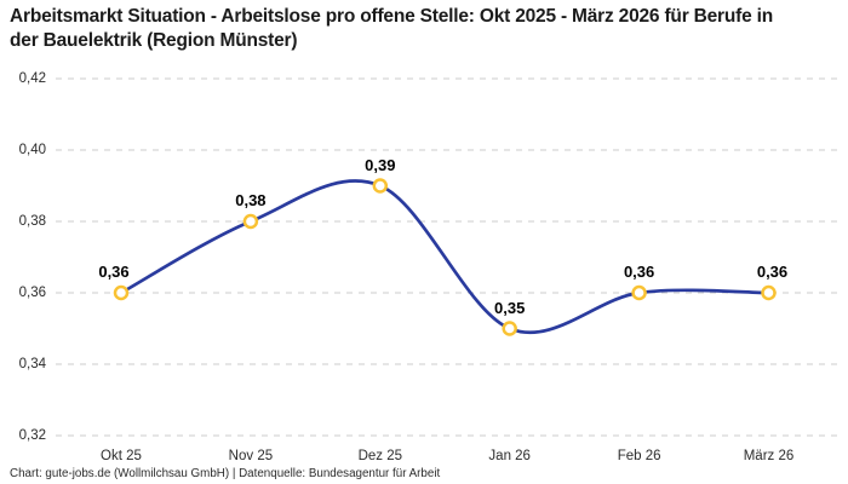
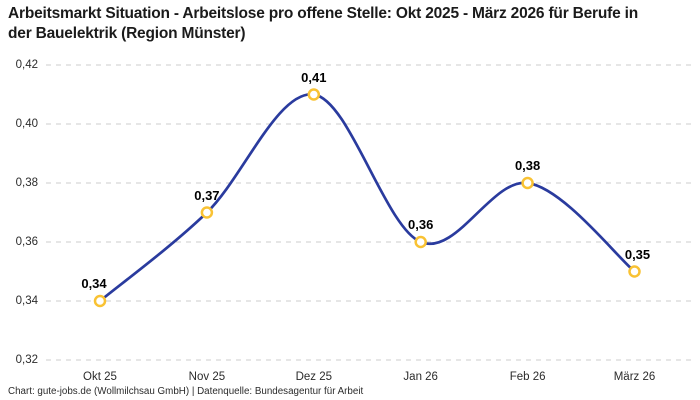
Okt 25: 0,36 -> 0,34
Nov 25: 0,38 -> 0,37
Dez 25: 0,39 -> 0,41
Jan 26: 0,35 -> 0,36
Feb 26: 0,36 -> 0,38
März 26: 0,36 -> 0,35
